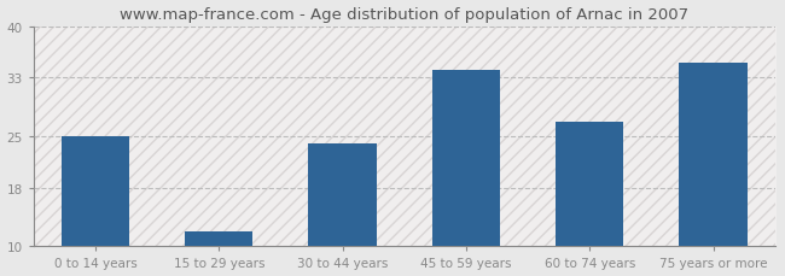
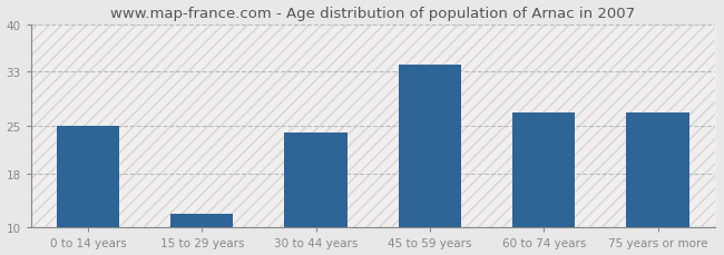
75 years or more: 35 -> 27
